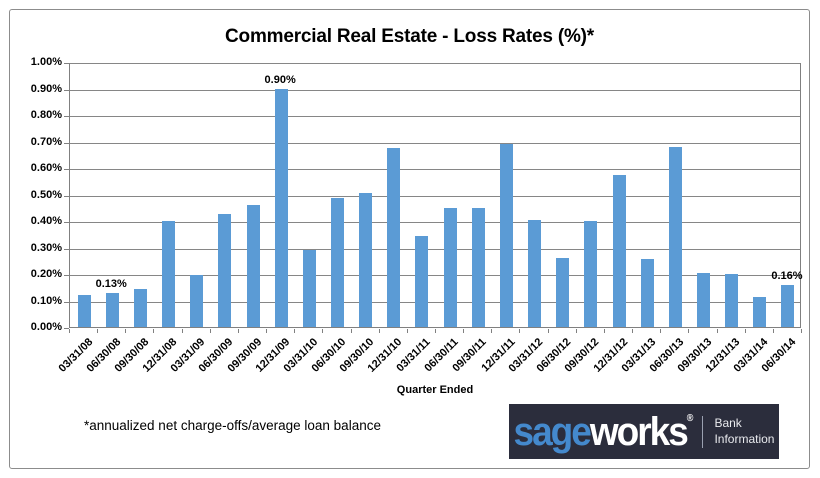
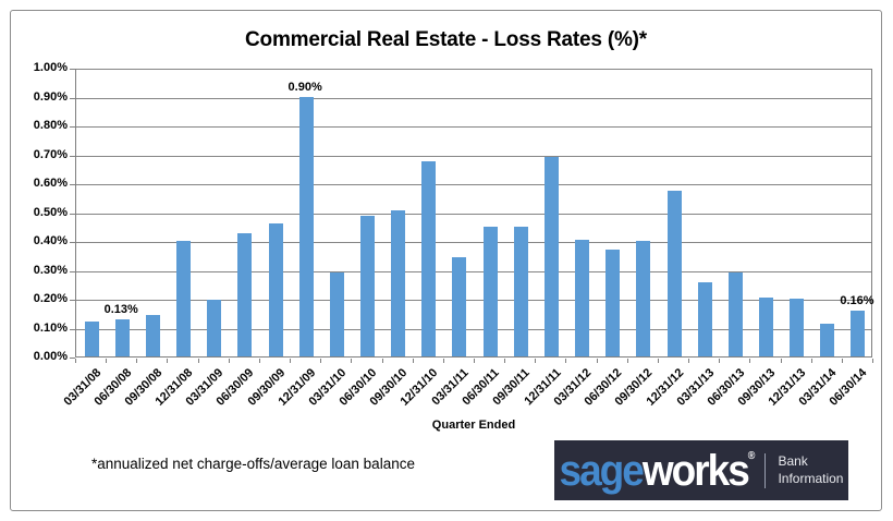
06/30/12: 0.26% -> 0.37%
06/30/13: 0.68% -> 0.29%
